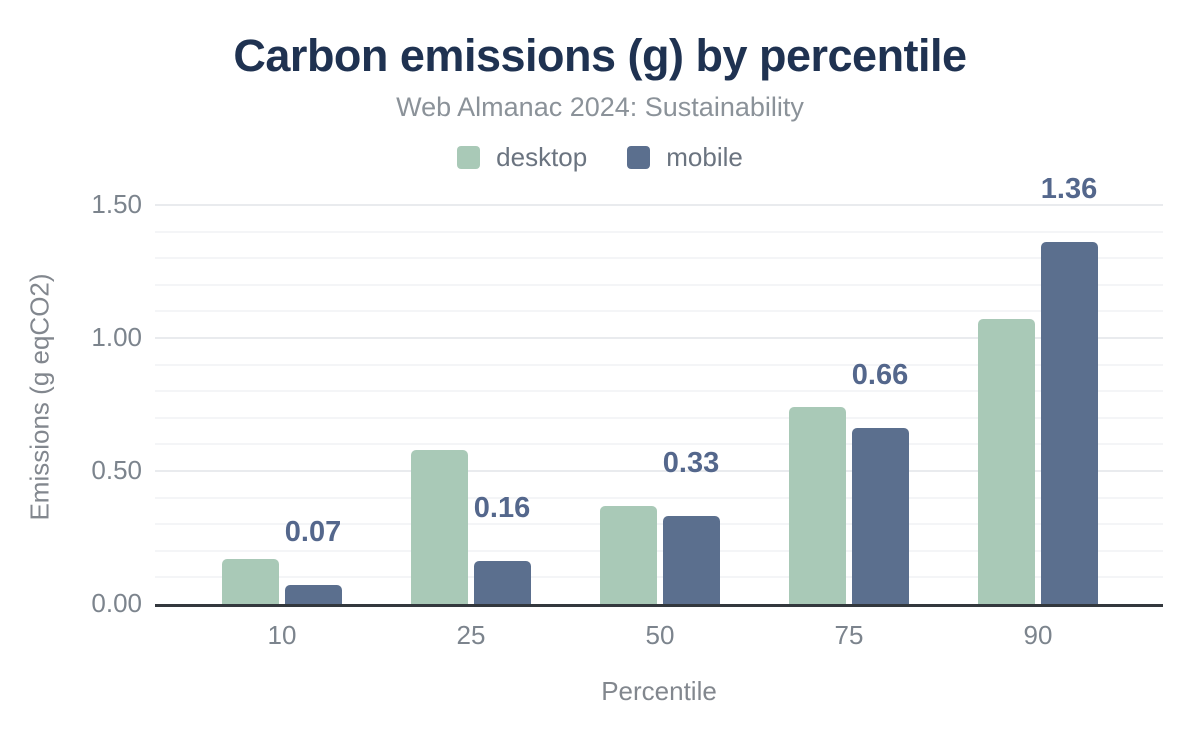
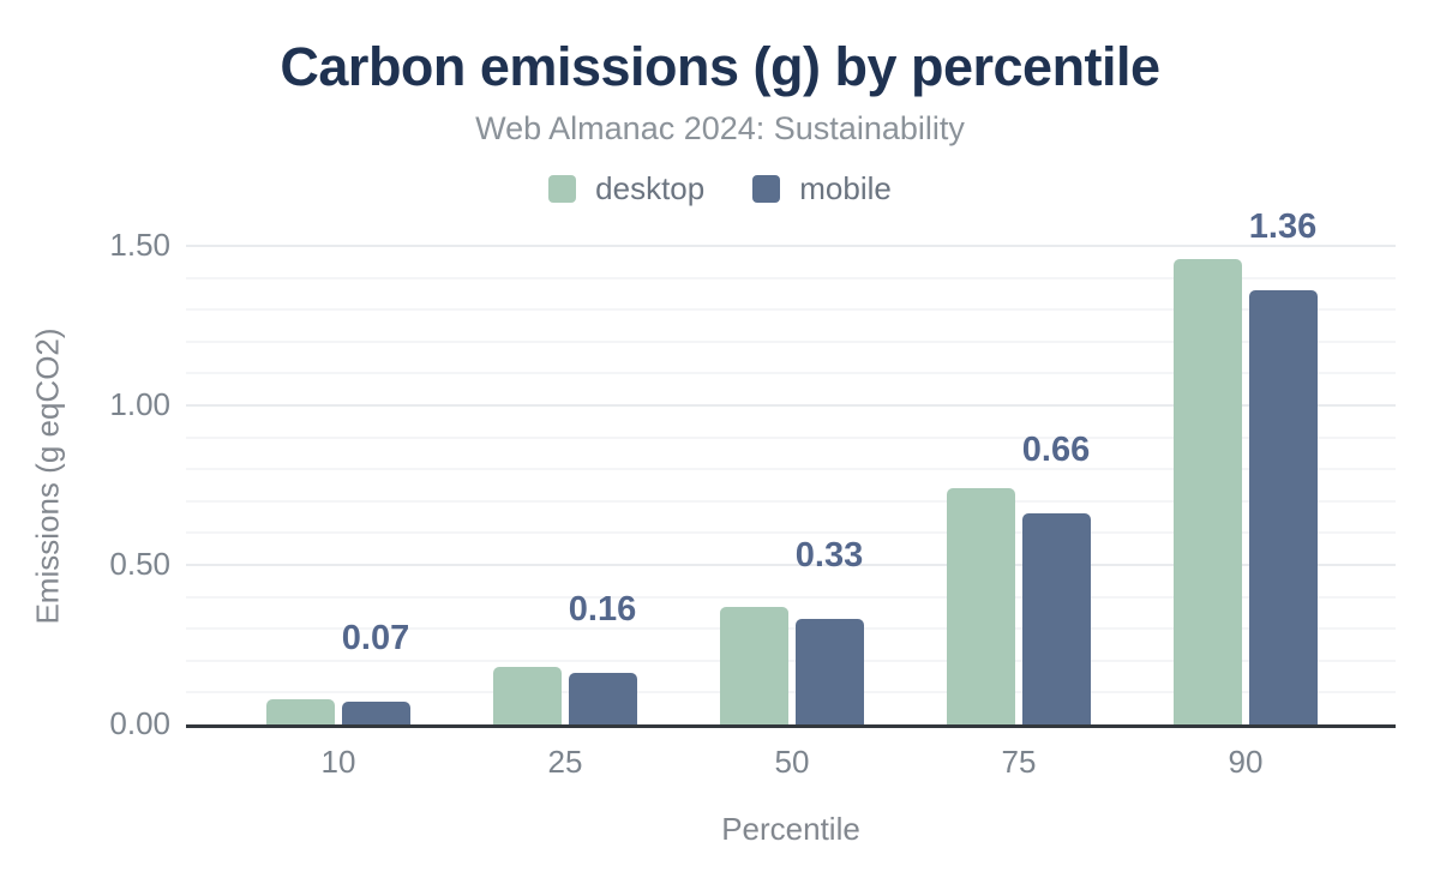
desktop/10: 0.17 -> 0.08
desktop/25: 0.58 -> 0.18
desktop/90: 1.07 -> 1.46
